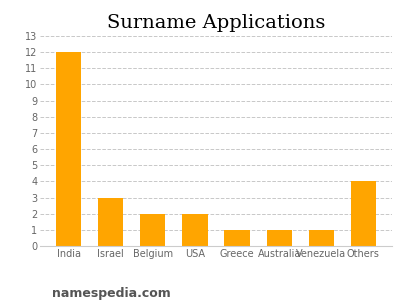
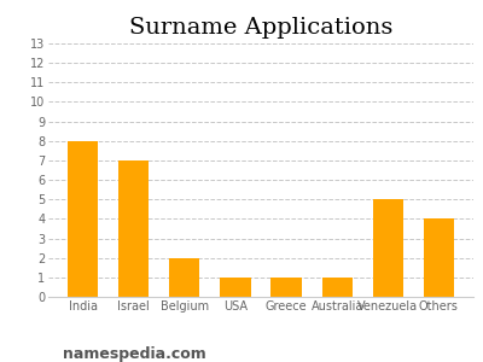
India: 12 -> 8
Israel: 3 -> 7
USA: 2 -> 1
Venezuela: 1 -> 5
